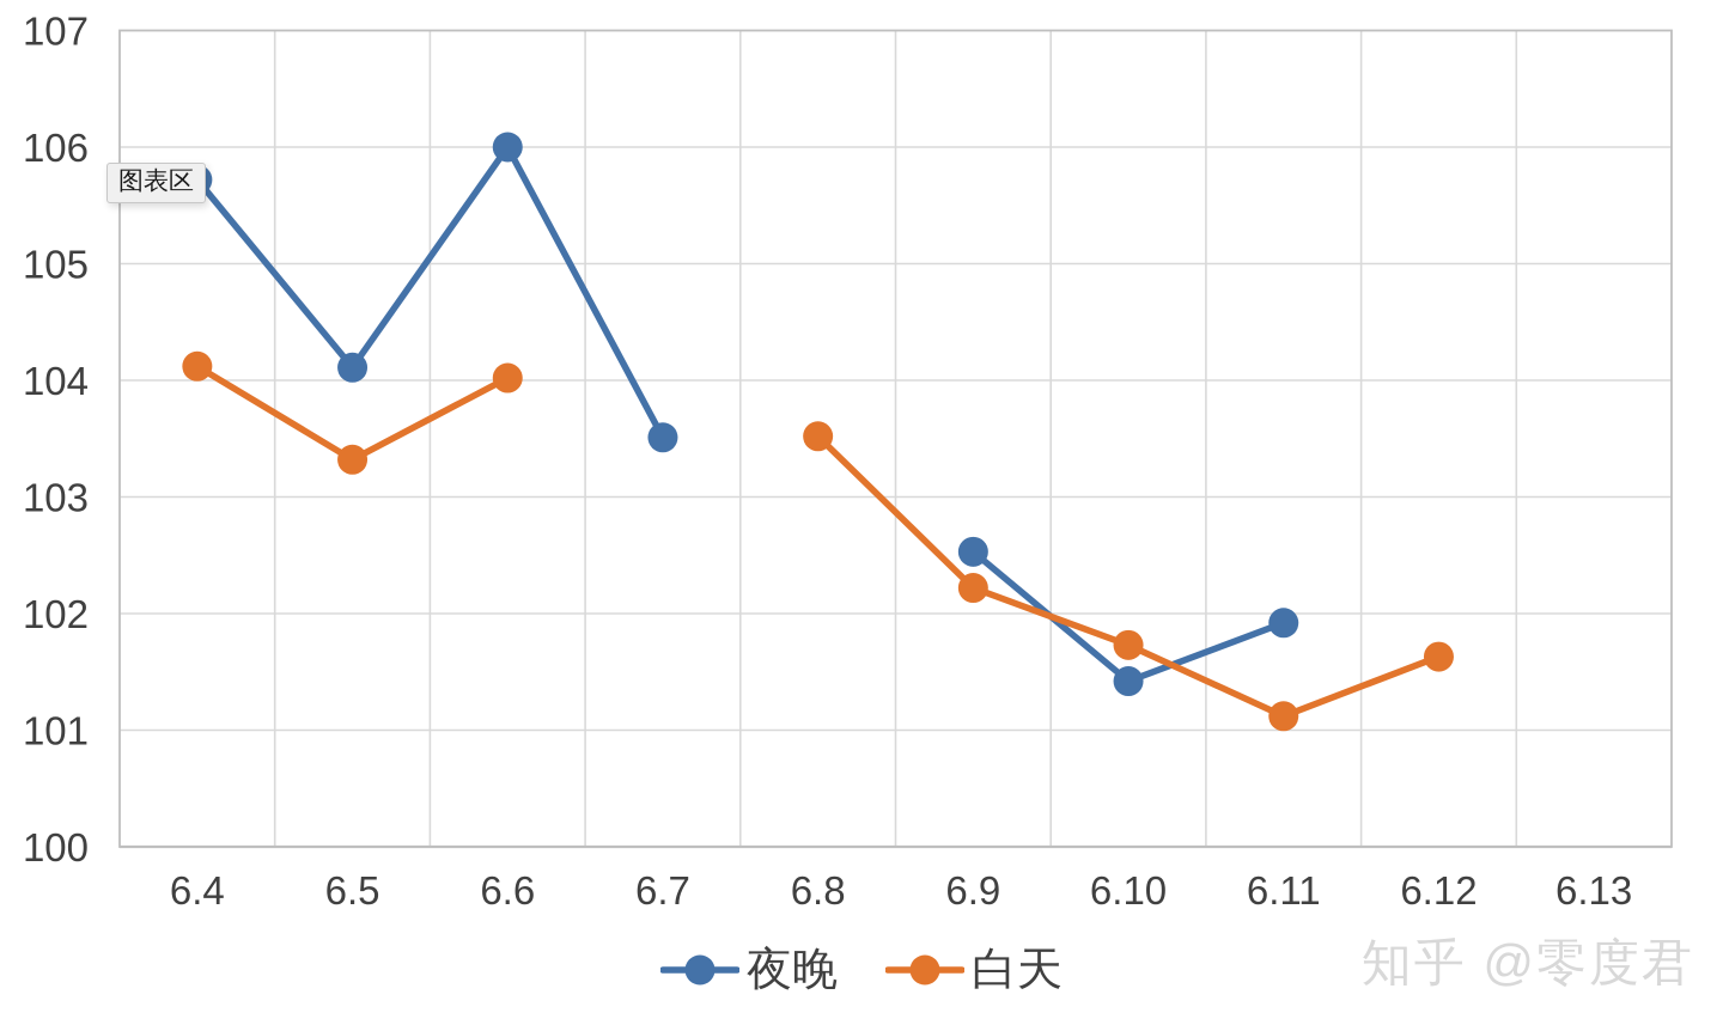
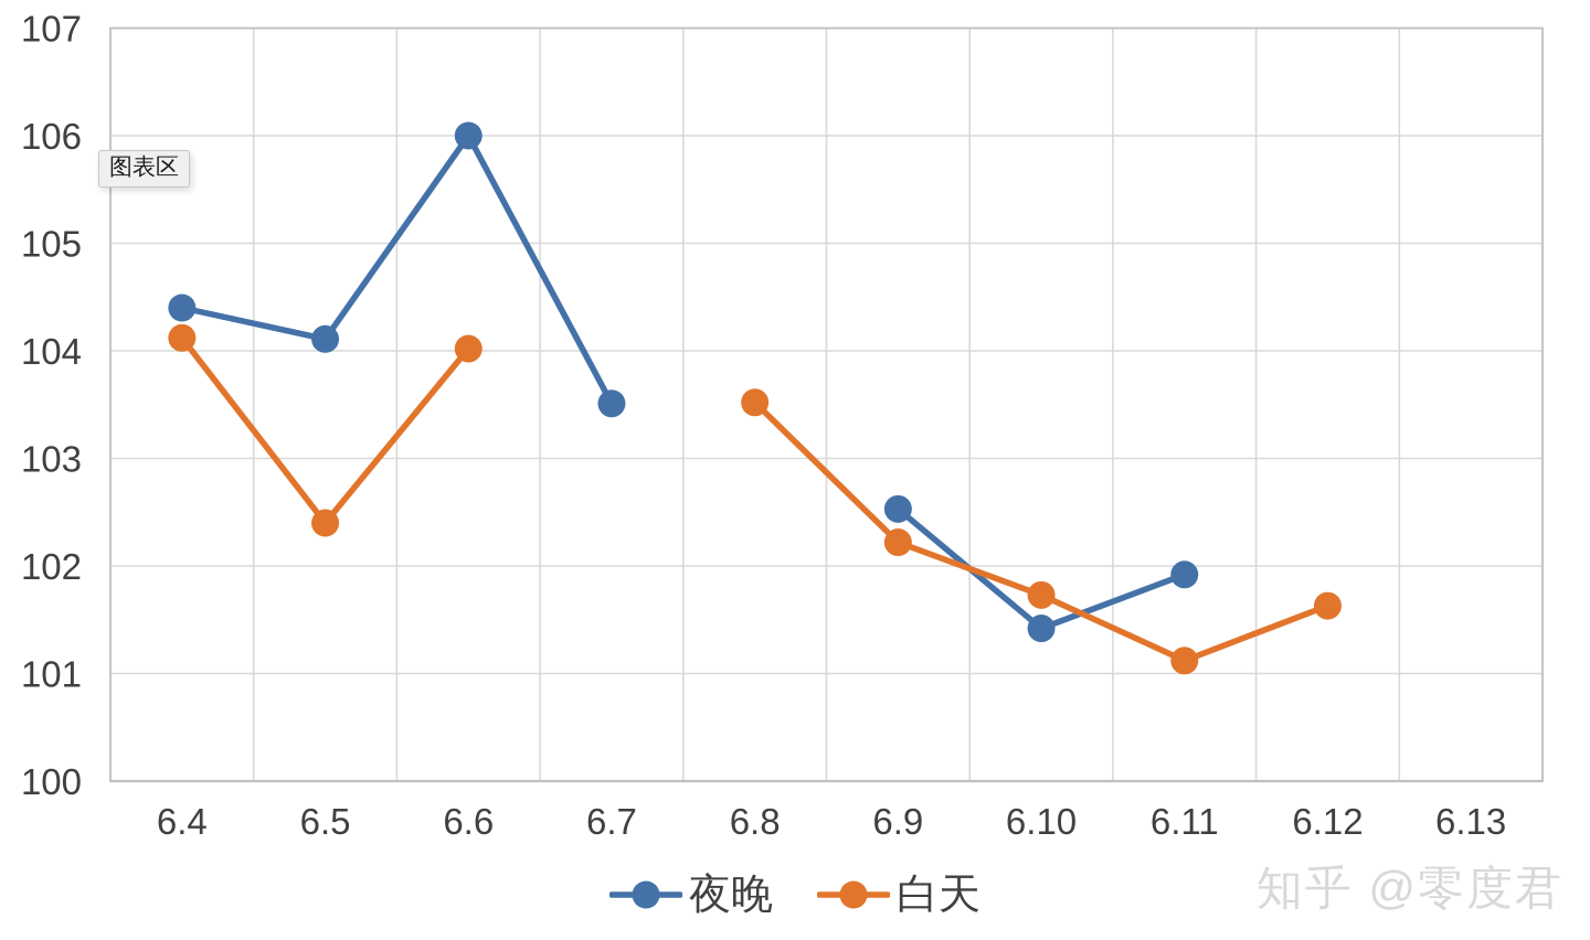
夜晚/6.4: 105.7 -> 104.4
白天/6.5: 103.3 -> 102.4
